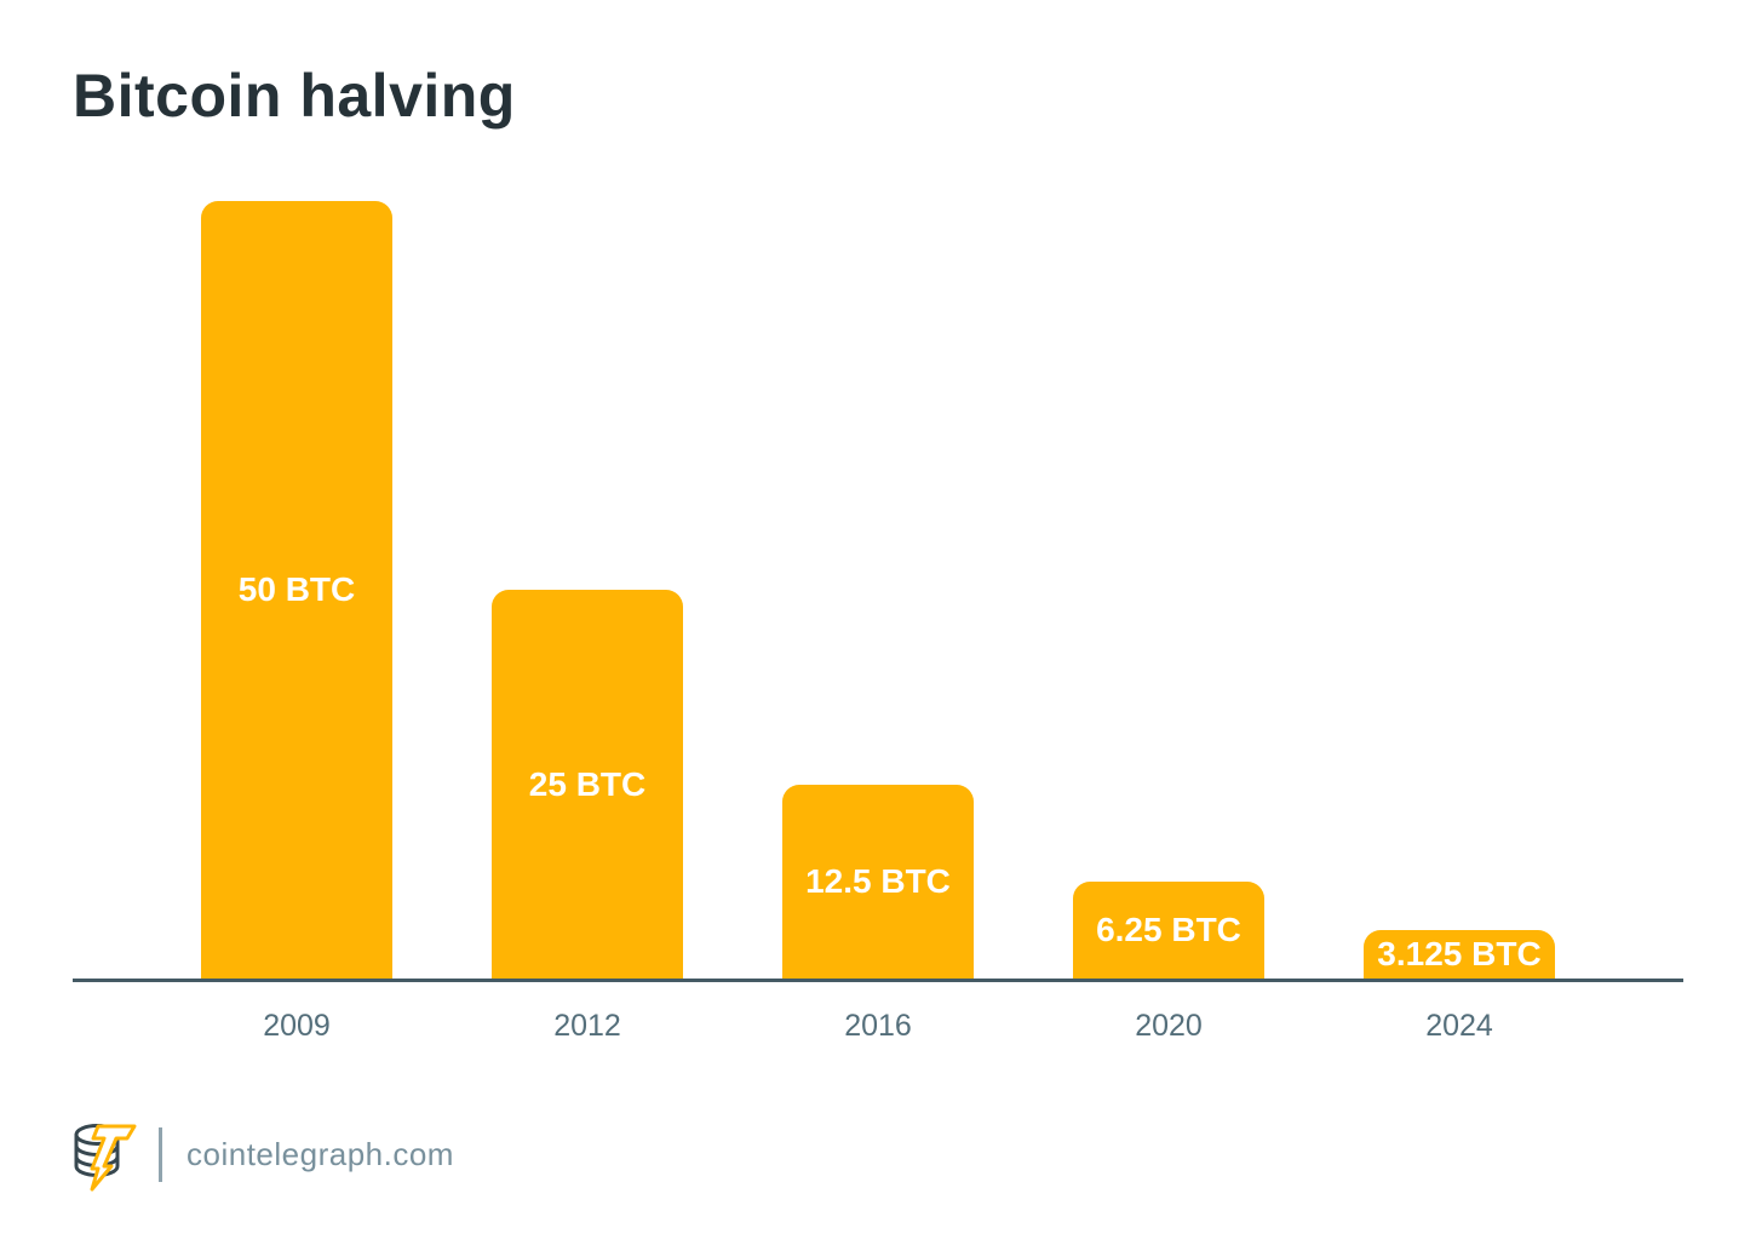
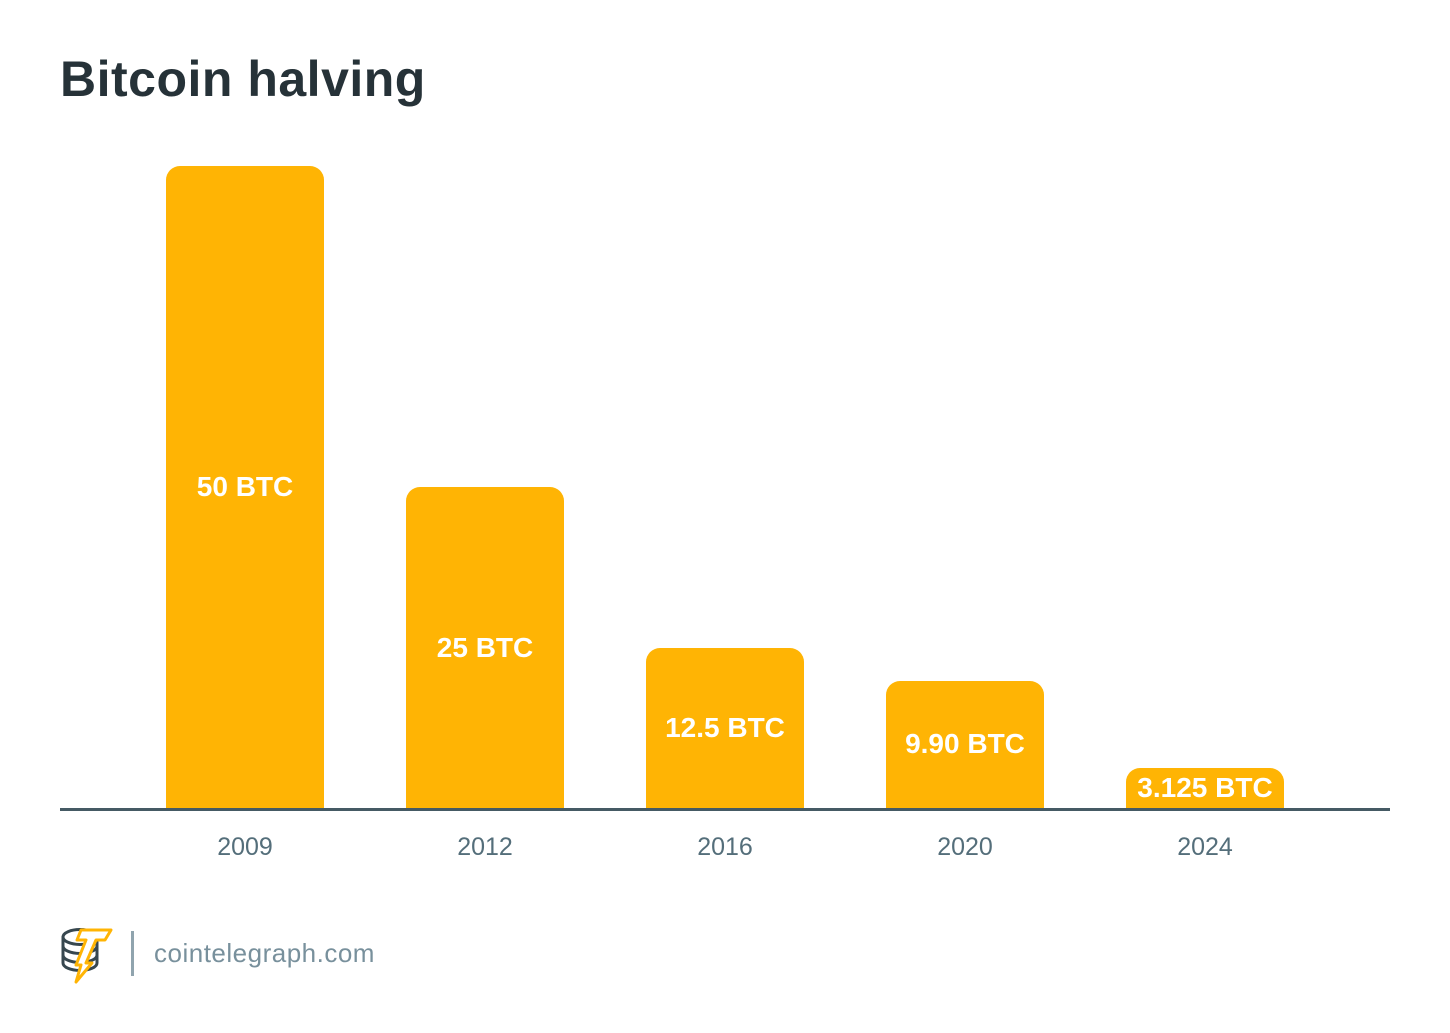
2020: 6.25 -> 9.90
